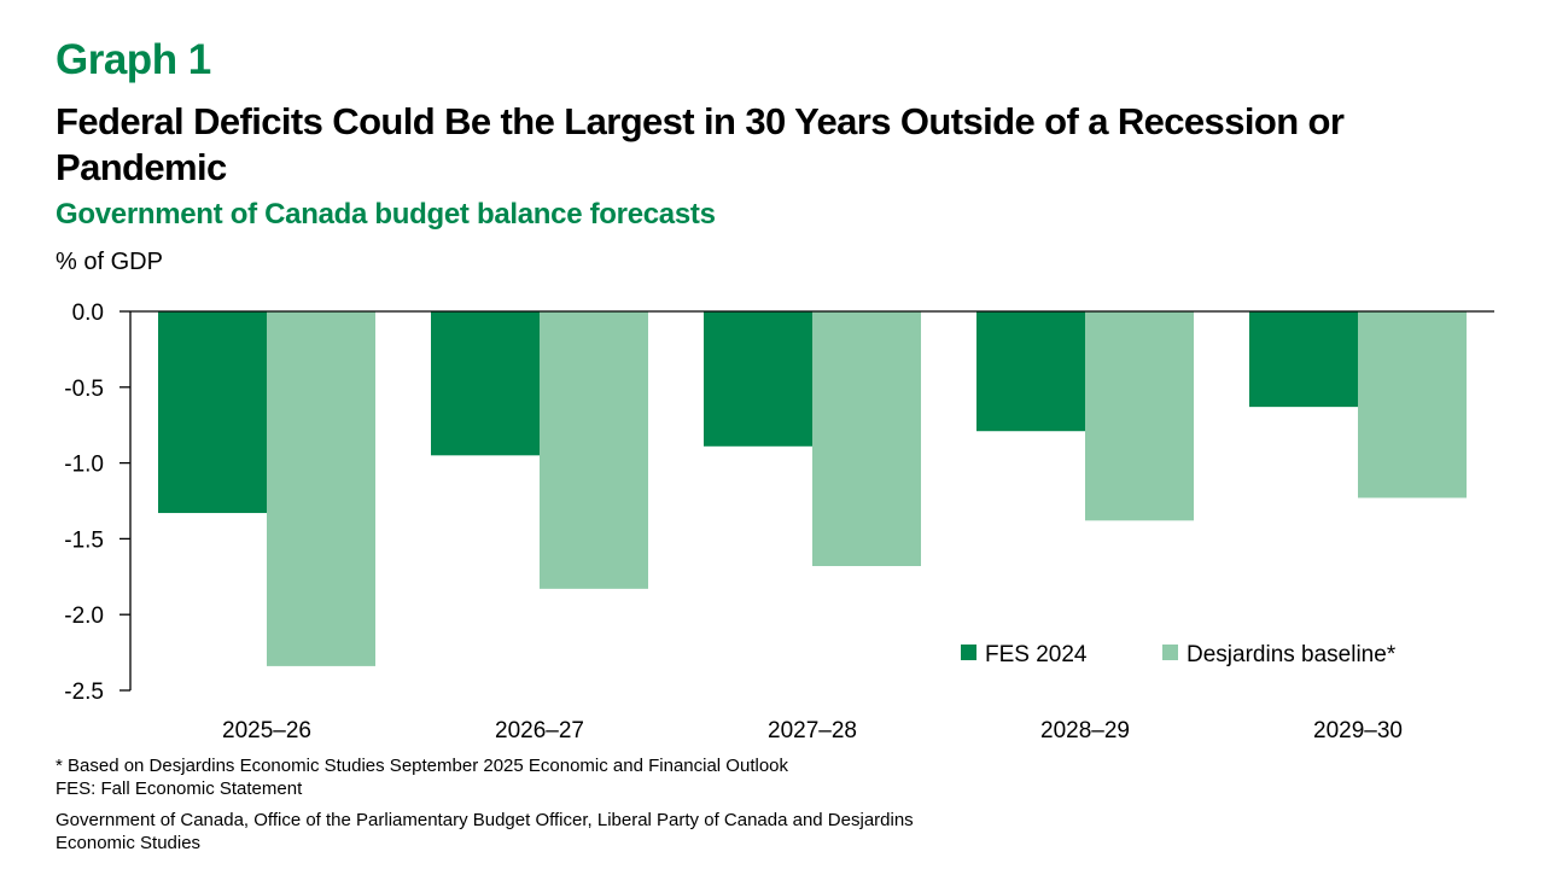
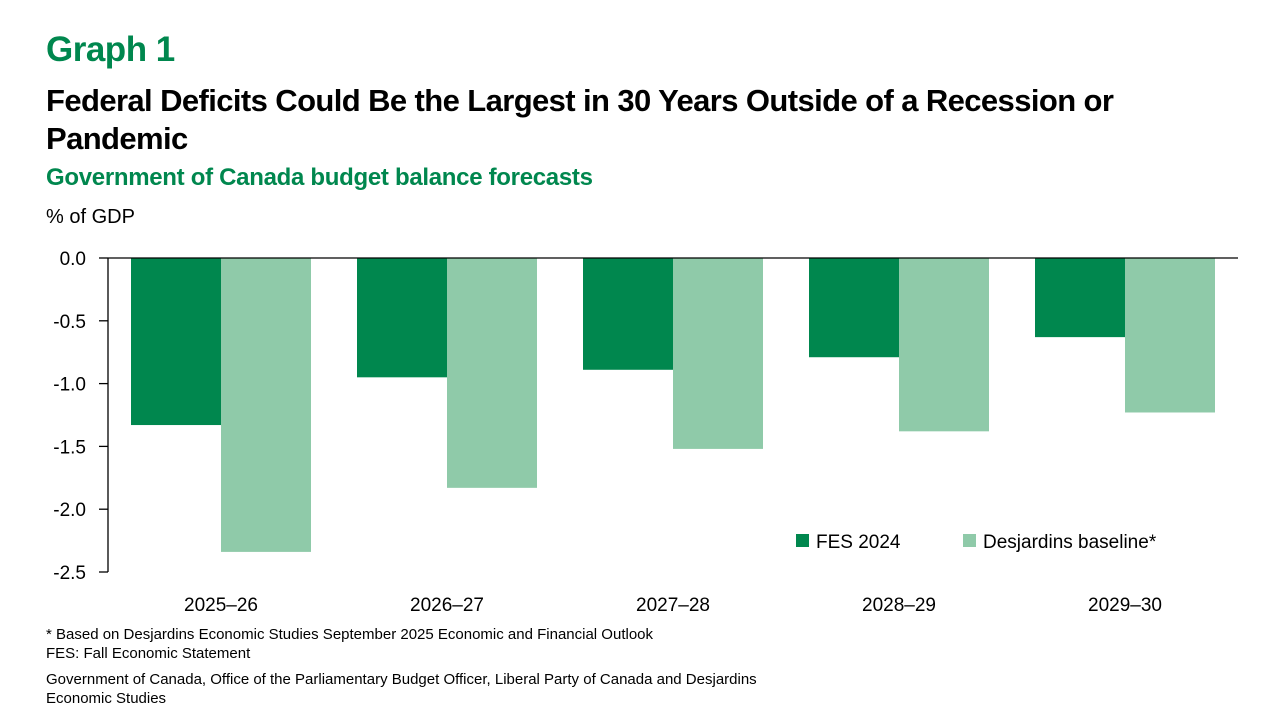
Desjardins baseline*/2027–28: -1.68 -> -1.52
